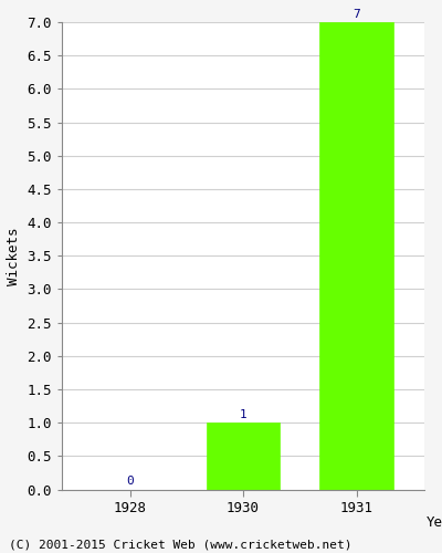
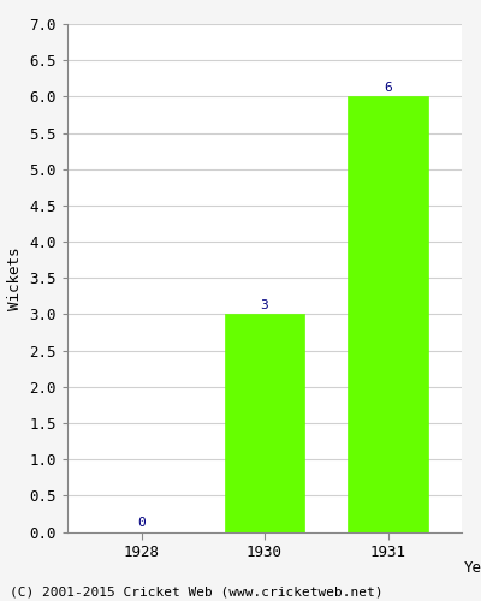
1930: 1 -> 3
1931: 7 -> 6
